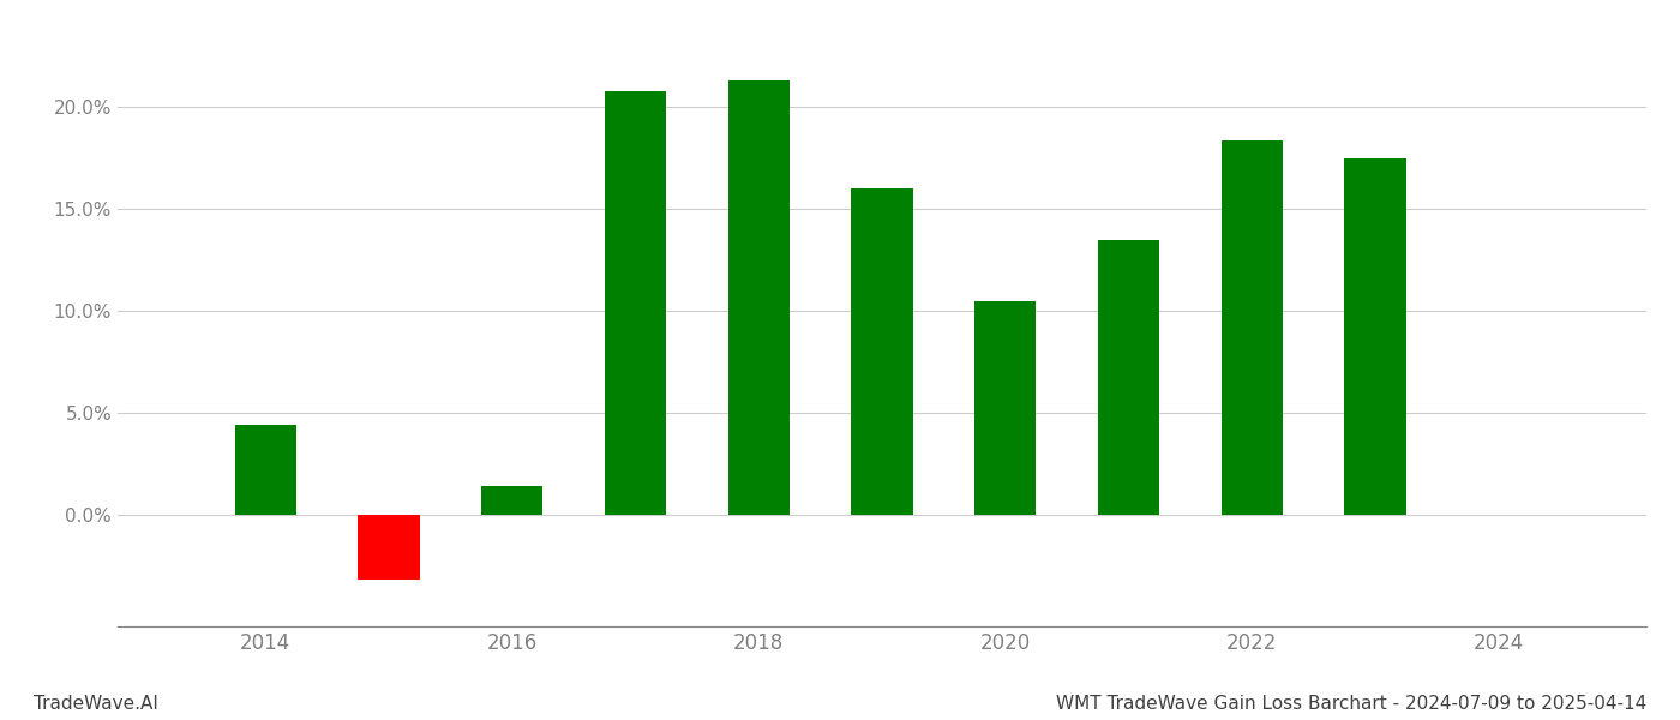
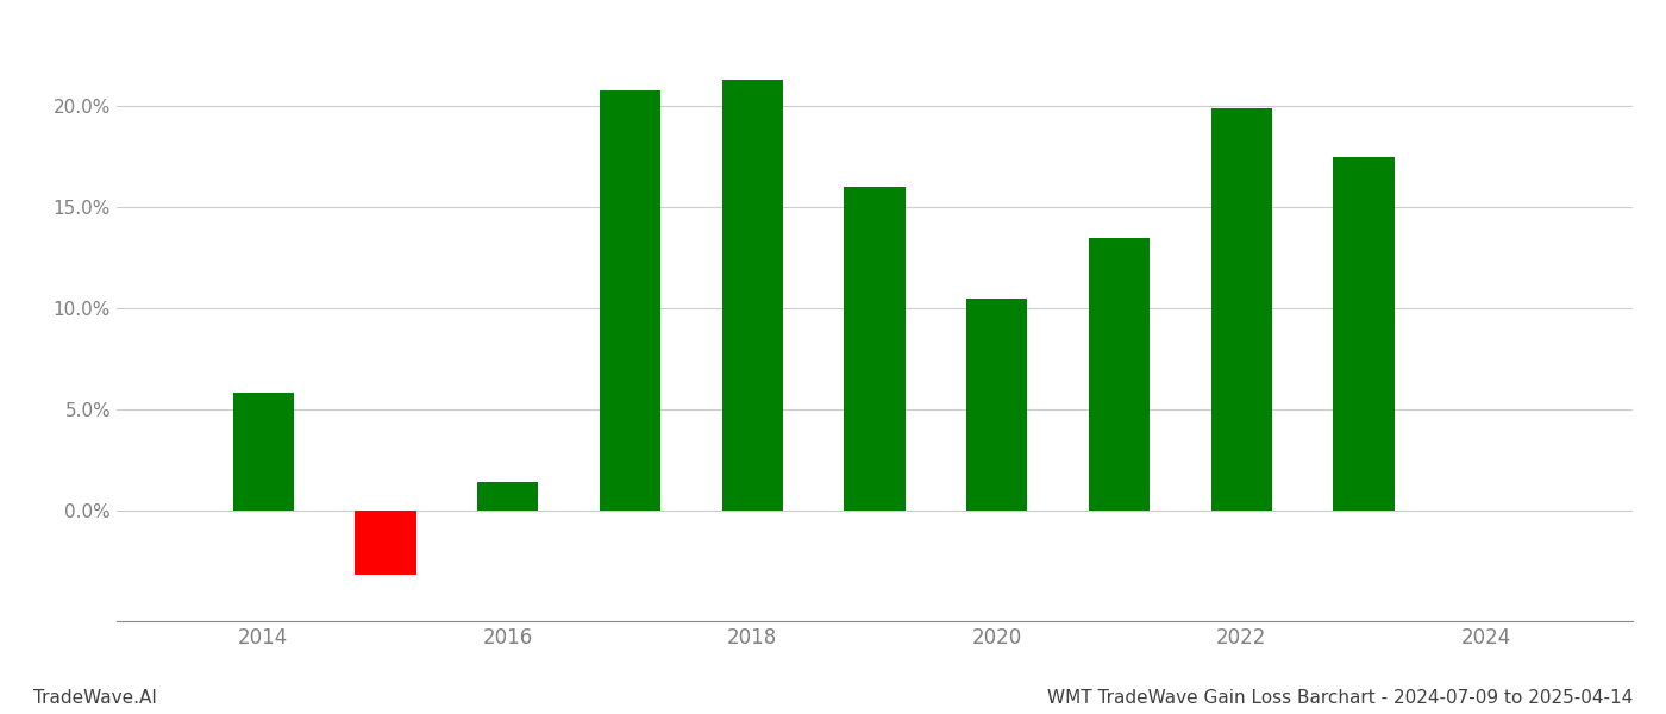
2014: 4.4% -> 5.8%
2022: 18.4% -> 19.9%
